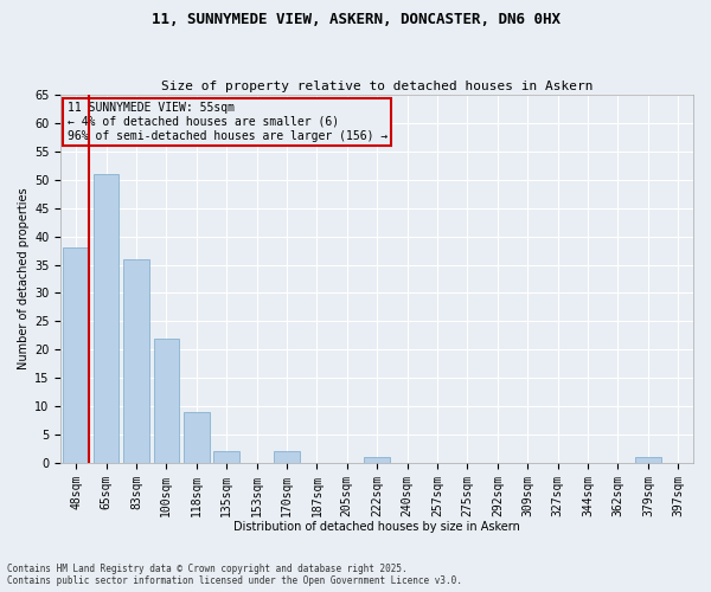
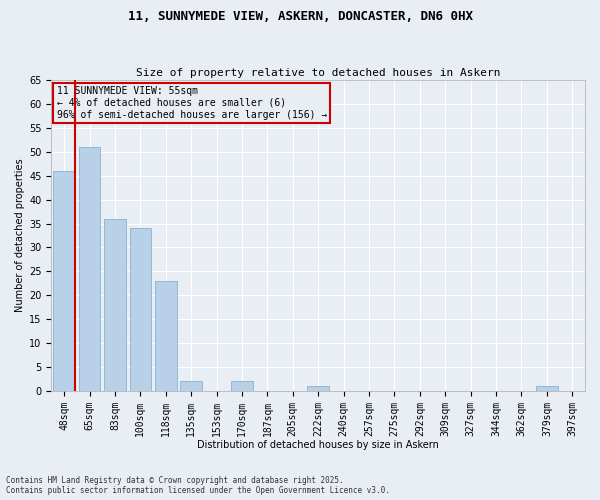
48sqm: 38 -> 46
100sqm: 22 -> 34
118sqm: 9 -> 23
